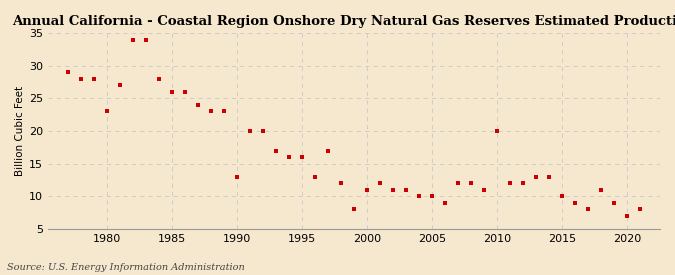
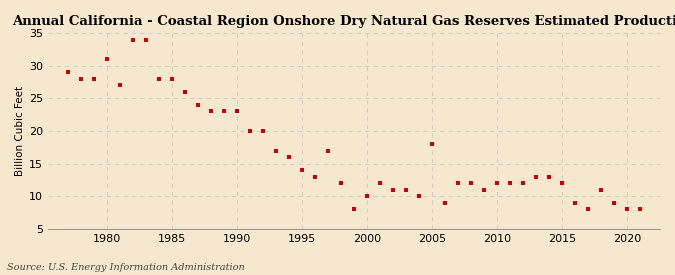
1980: 23 -> 31
1985: 26 -> 28
1990: 13 -> 23
1995: 16 -> 14
2000: 11 -> 10
2005: 10 -> 18
2010: 20 -> 12
2015: 10 -> 12
2020: 7 -> 8
